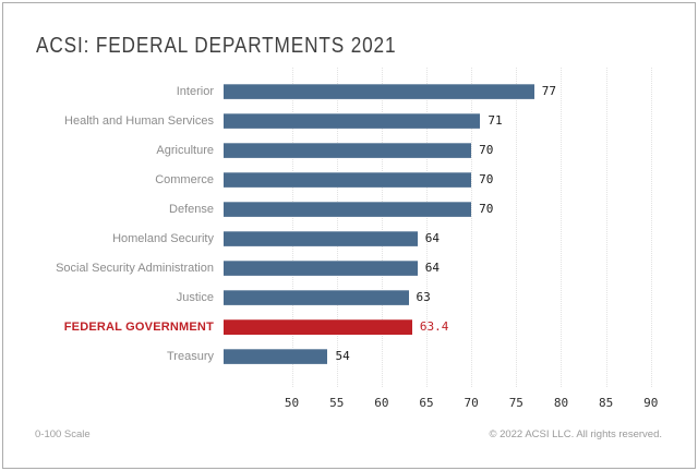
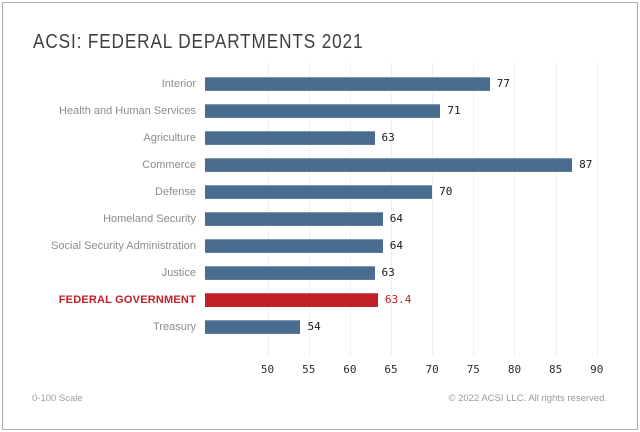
Agriculture: 70 -> 63
Commerce: 70 -> 87
